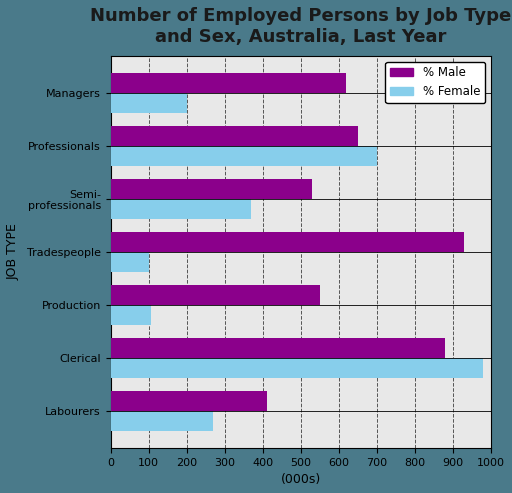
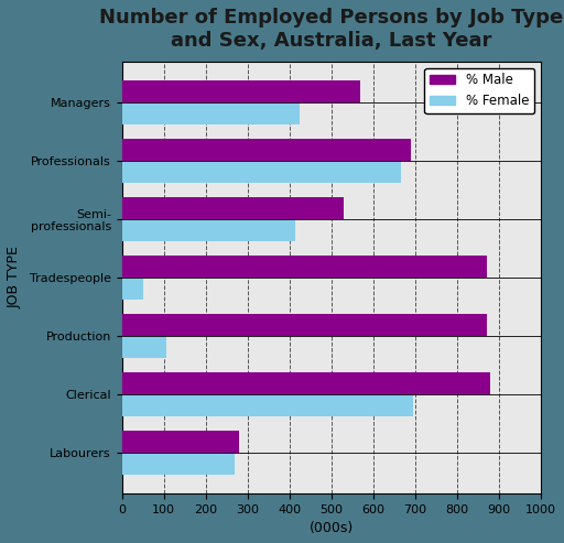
% Male/Managers: 620 -> 570
% Female/Managers: 200 -> 425
% Male/Professionals: 650 -> 690
% Female/Professionals: 700 -> 665
% Female/Semi- professionals: 370 -> 415
% Male/Tradespeople: 930 -> 870
% Female/Tradespeople: 100 -> 50
% Male/Production: 550 -> 870
% Female/Clerical: 980 -> 695
% Male/Labourers: 410 -> 280
